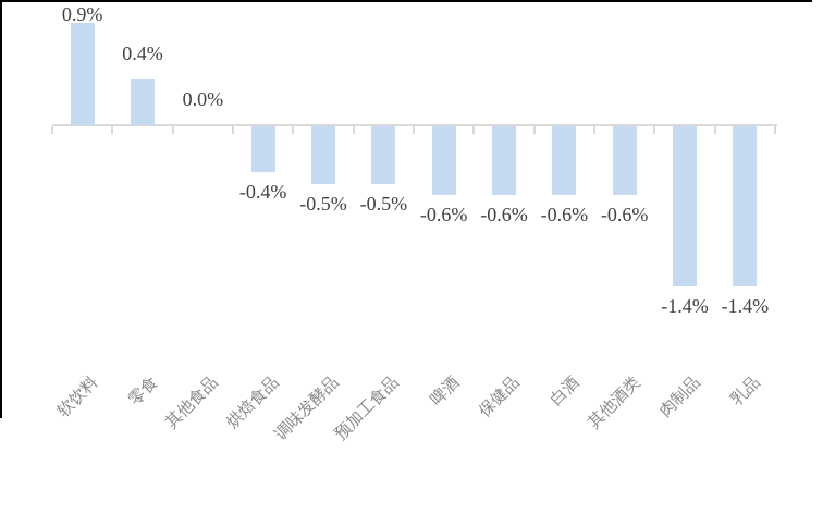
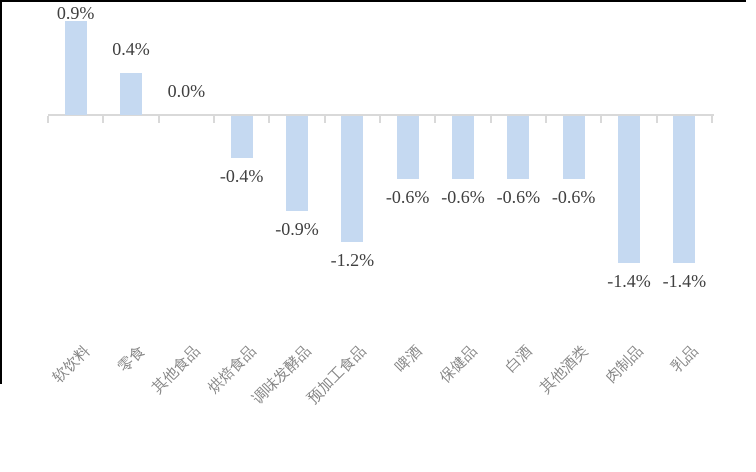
调味发酵品: -0.5% -> -0.9%
预加工食品: -0.5% -> -1.2%
